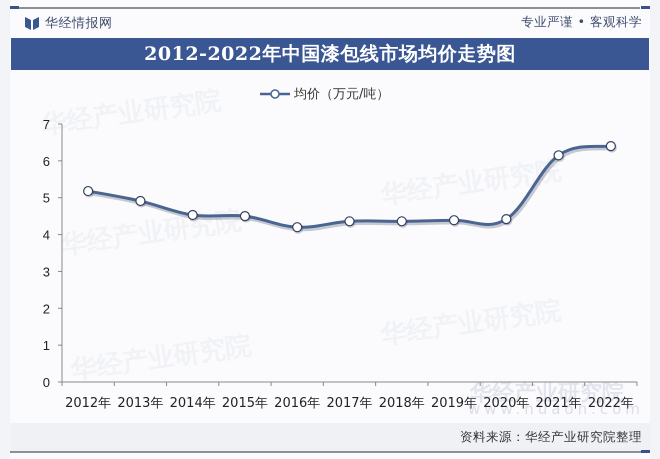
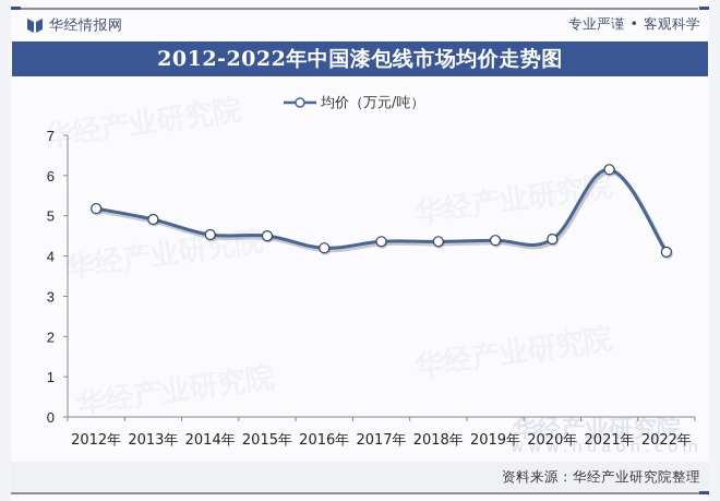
2022年: 6.4 -> 4.1
